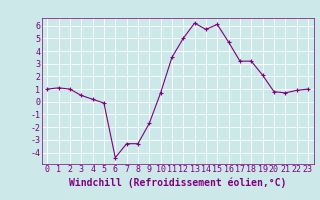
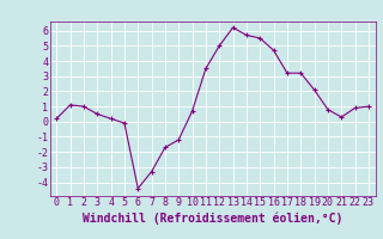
0: 1.0 -> 0.2
8: -3.3 -> -1.7
9: -1.7 -> -1.2
15: 6.1 -> 5.5
21: 0.7 -> 0.3
